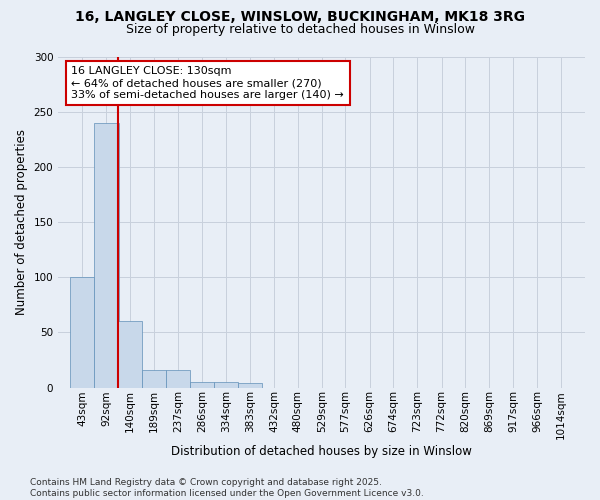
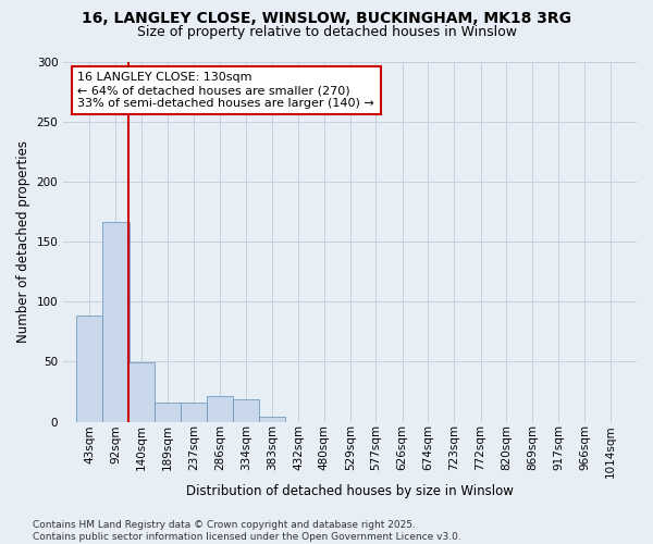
43sqm: 100 -> 88
92sqm: 240 -> 166
140sqm: 60 -> 49
286sqm: 5 -> 21
334sqm: 5 -> 19
